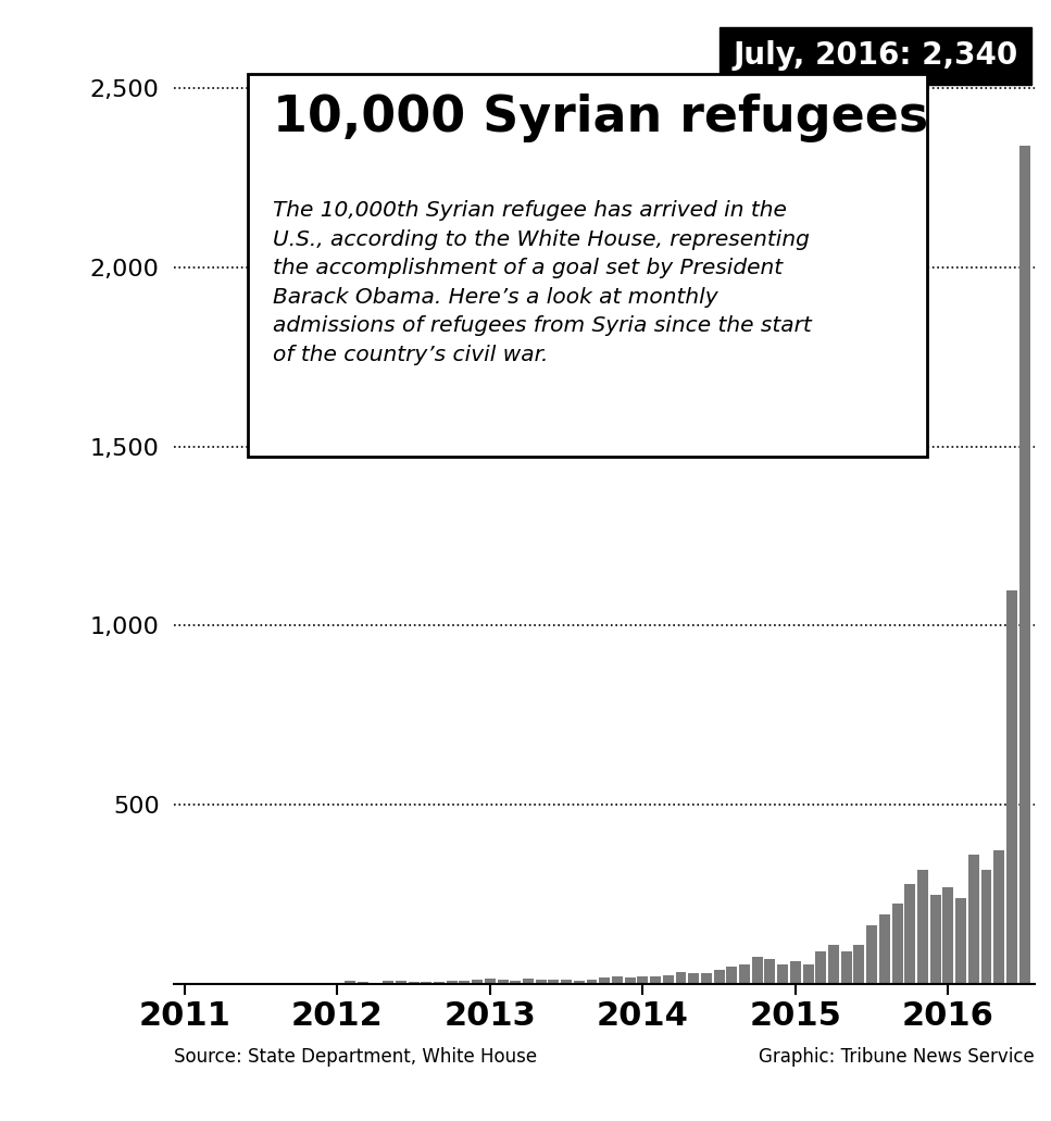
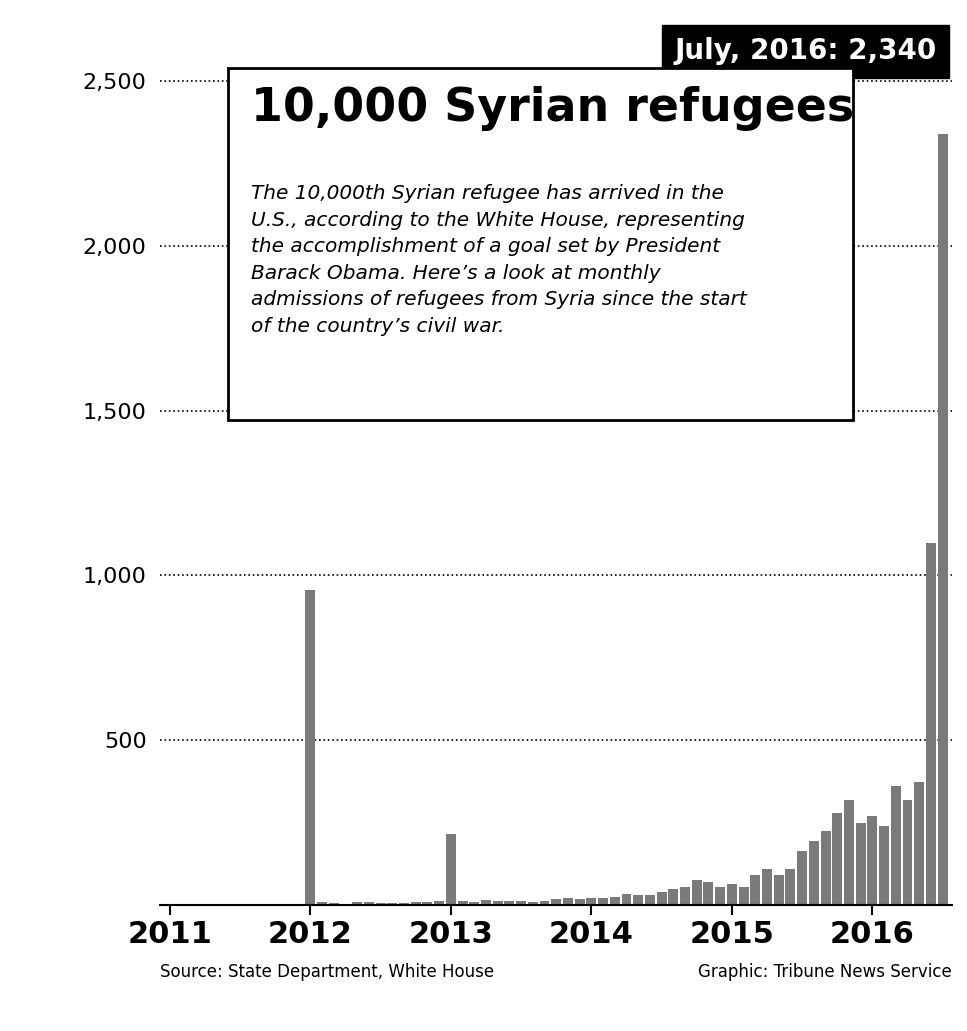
2012: 5 -> 955
2013: 15 -> 215
